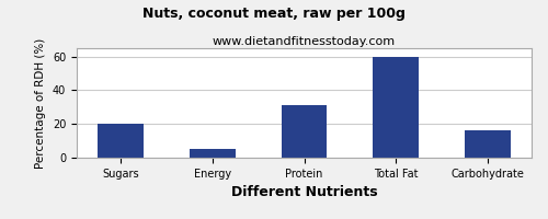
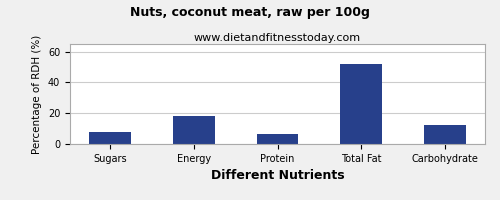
Sugars: 20 -> 8
Energy: 5 -> 18
Protein: 31 -> 6
Total Fat: 60 -> 52
Carbohydrate: 16 -> 12
